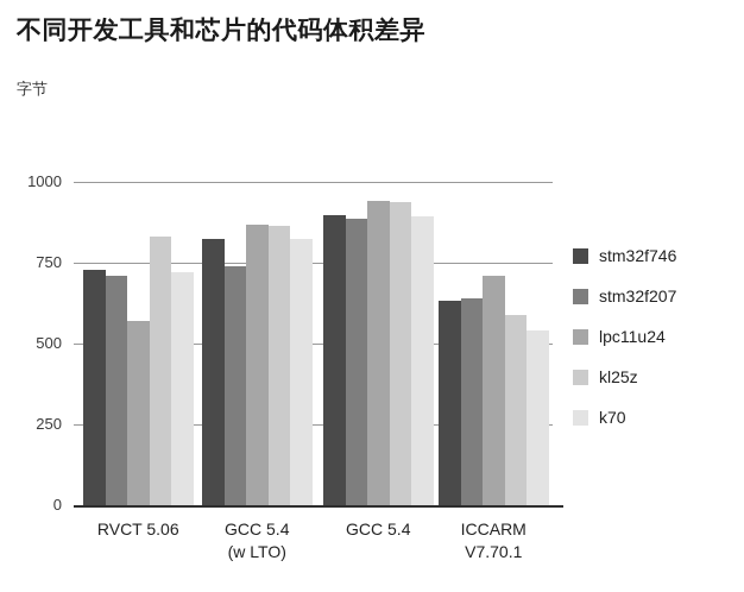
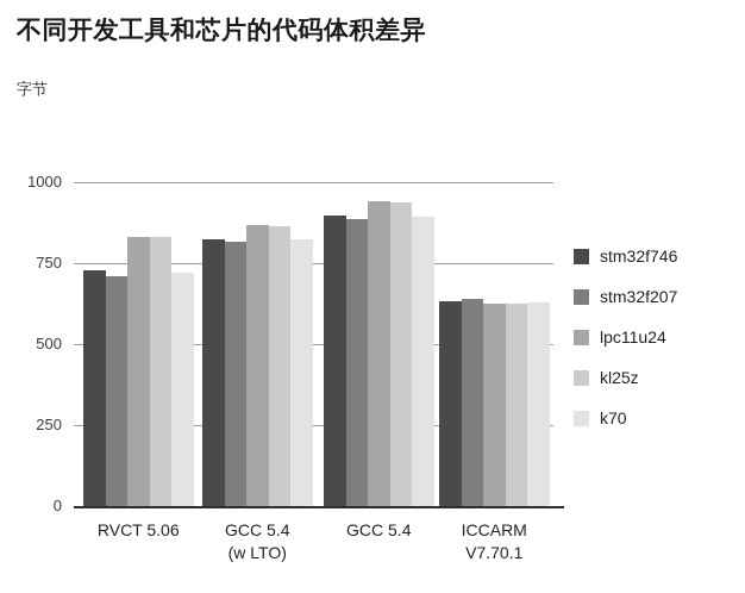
lpc11u24/RVCT 5.06: 570 -> 830
stm32f207/GCC 5.4 (w LTO): 740 -> 820
lpc11u24/ICCARM V7.70.1: 710 -> 630
kl25z/ICCARM V7.70.1: 590 -> 620
k70/ICCARM V7.70.1: 540 -> 630
